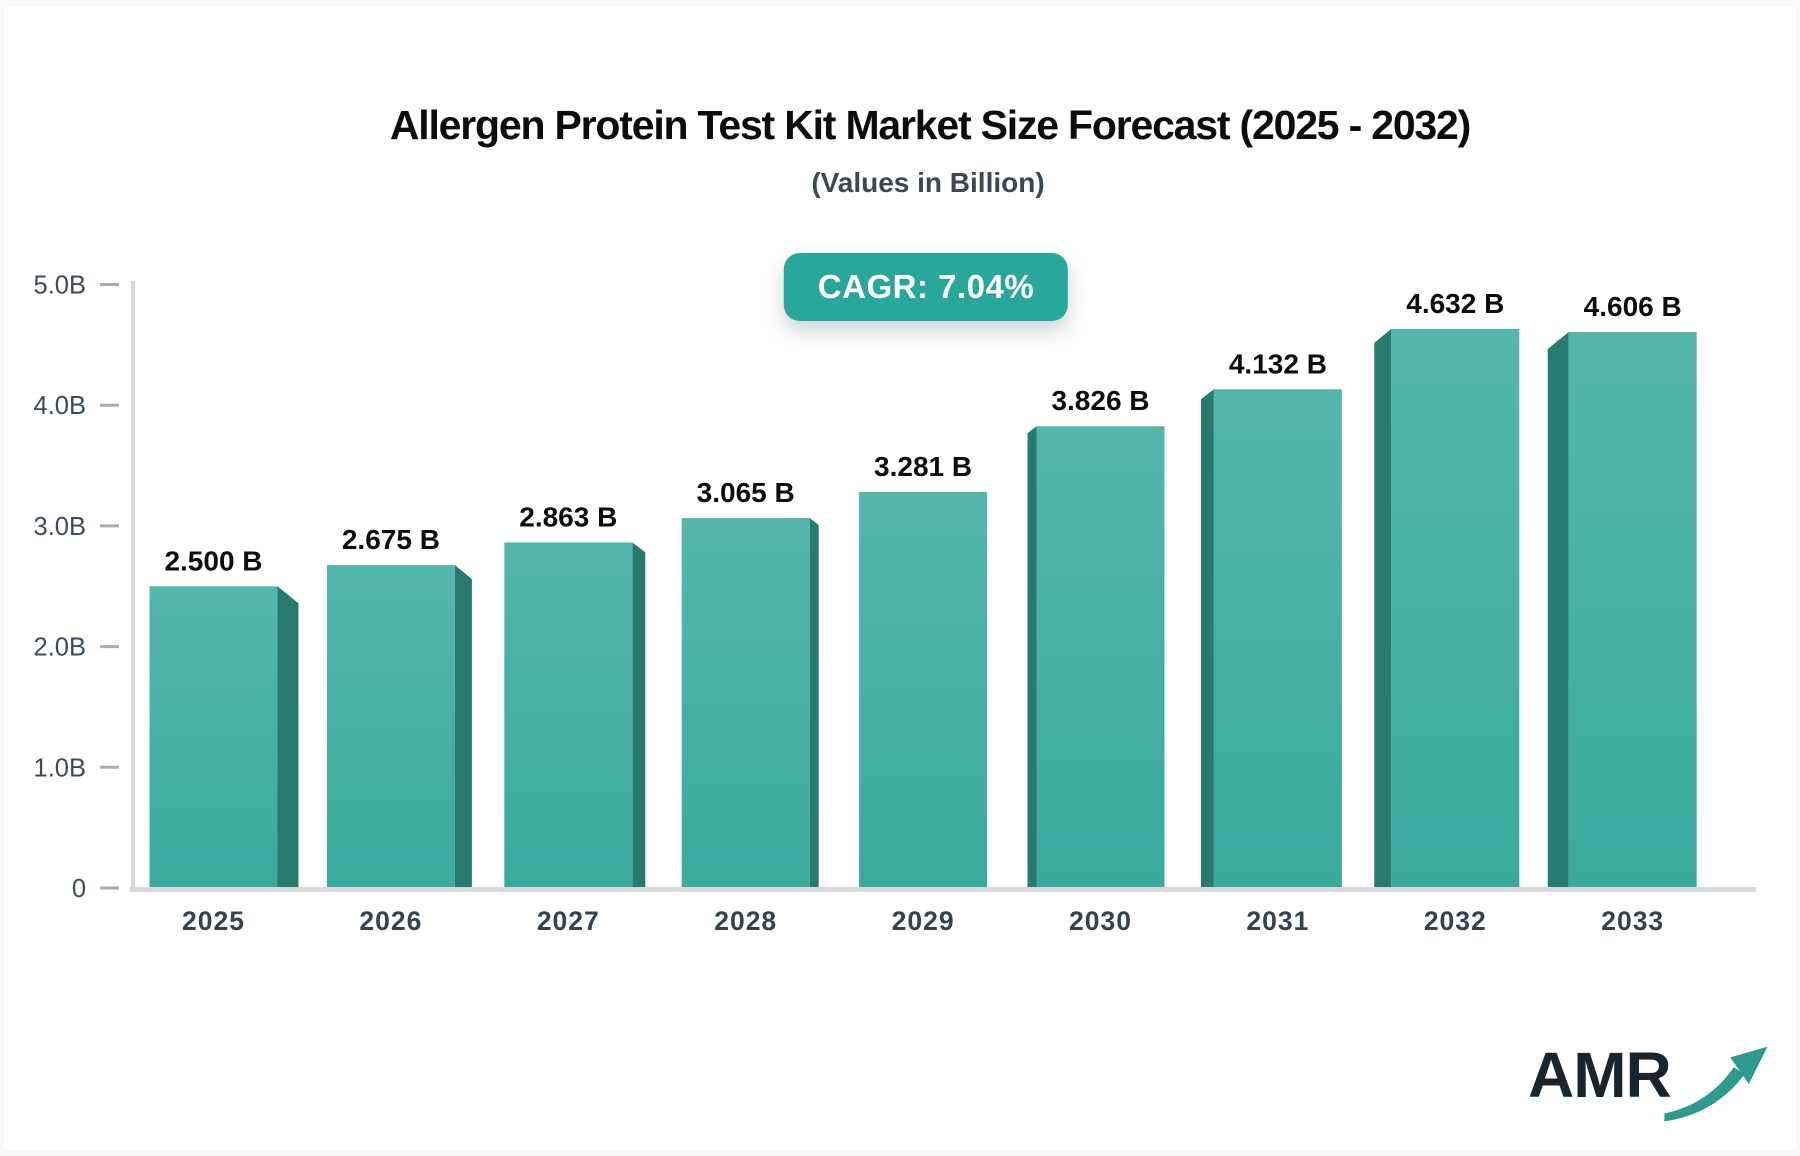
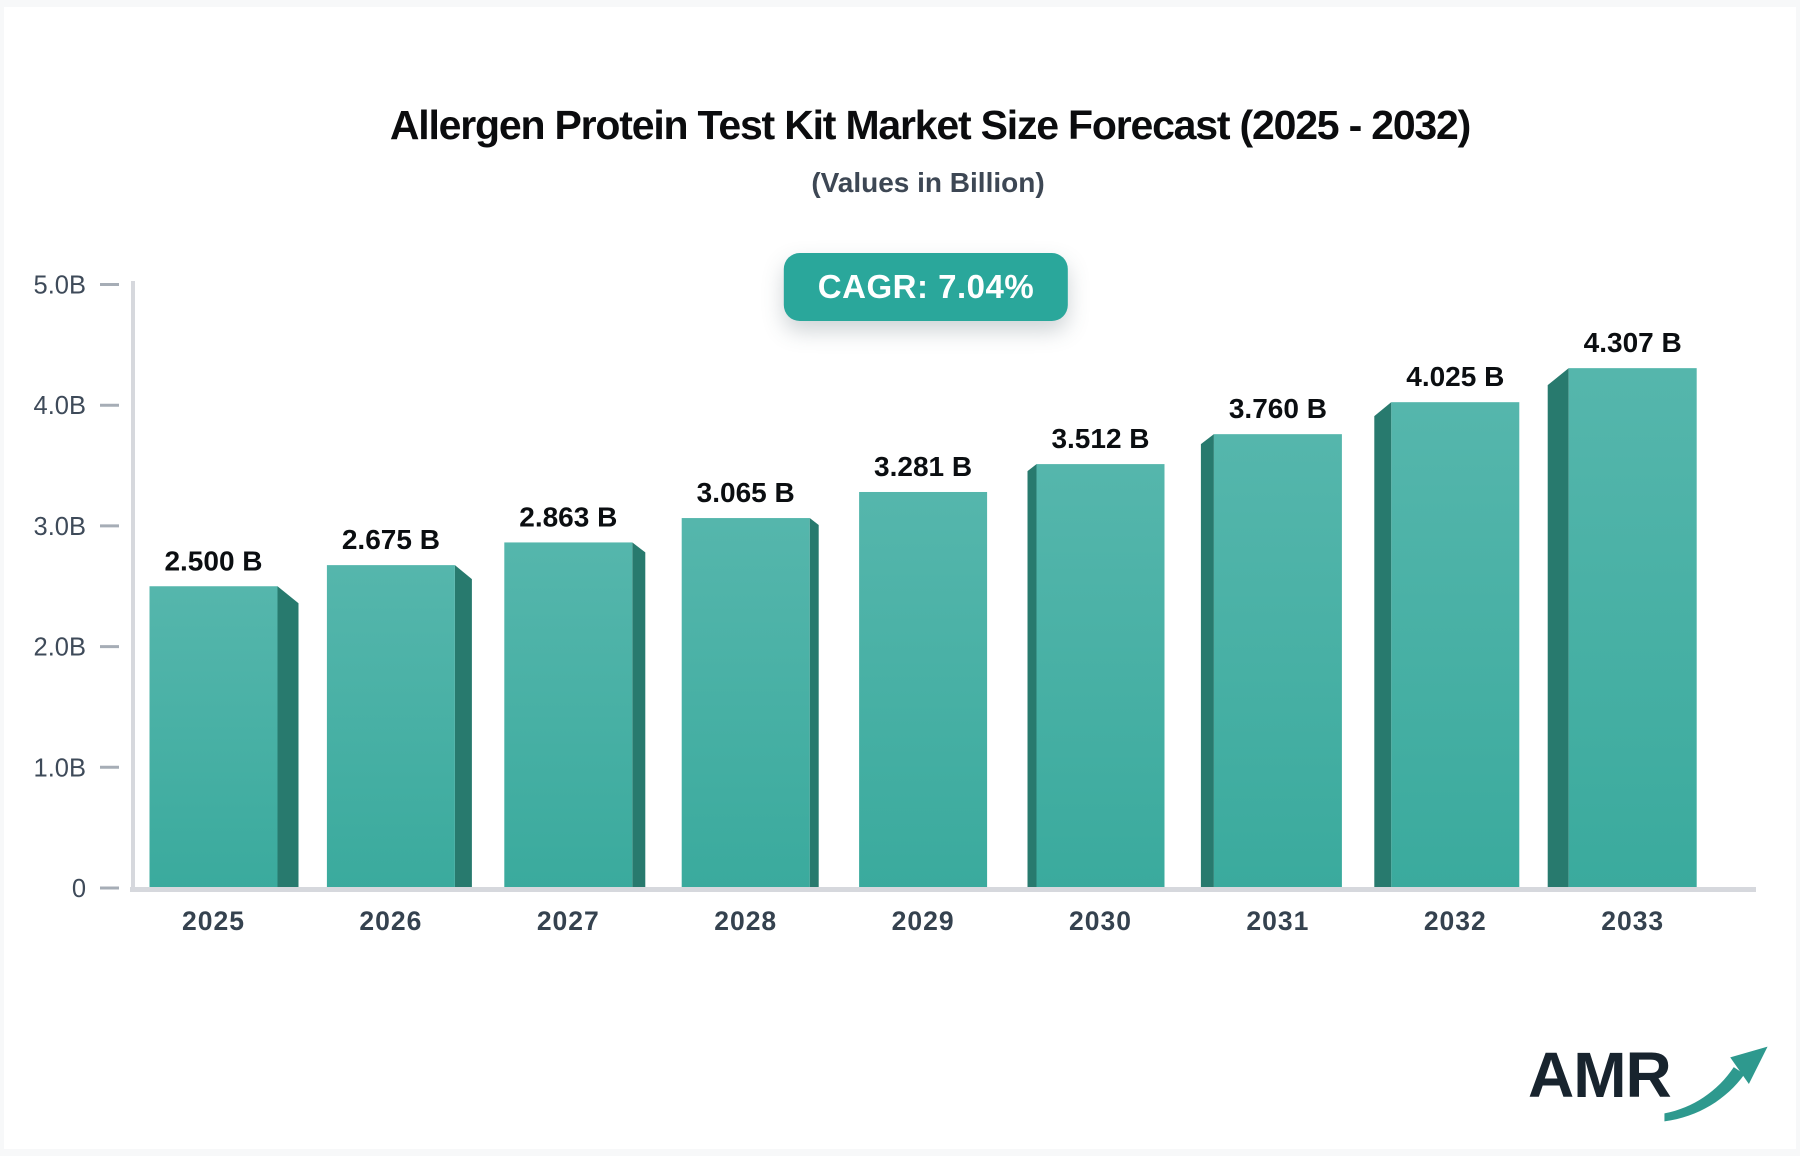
2030: 3.826 -> 3.512
2031: 4.132 -> 3.760
2032: 4.632 -> 4.025
2033: 4.606 -> 4.307
